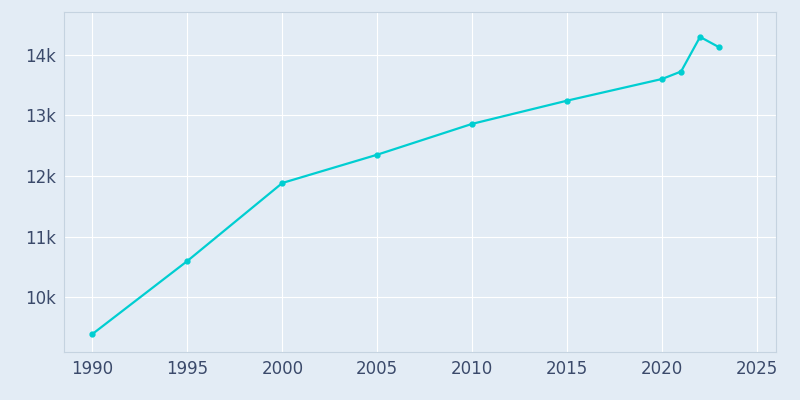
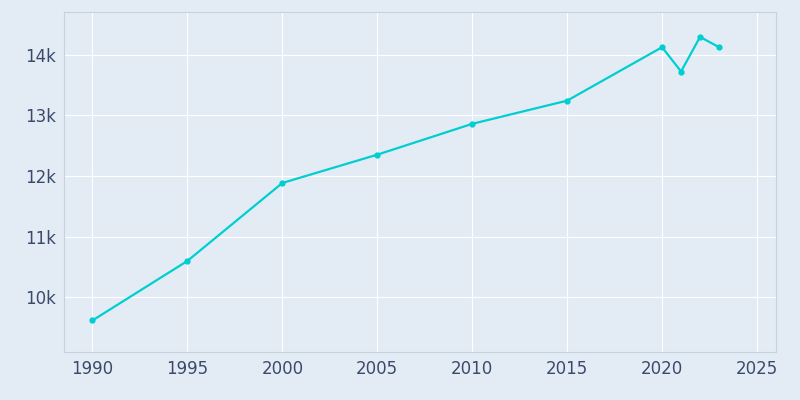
1990: 9.40k -> 9.62k
2020: 13.60k -> 14.12k
